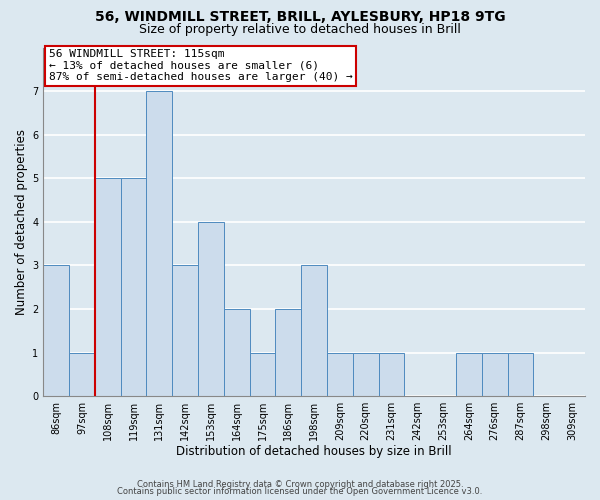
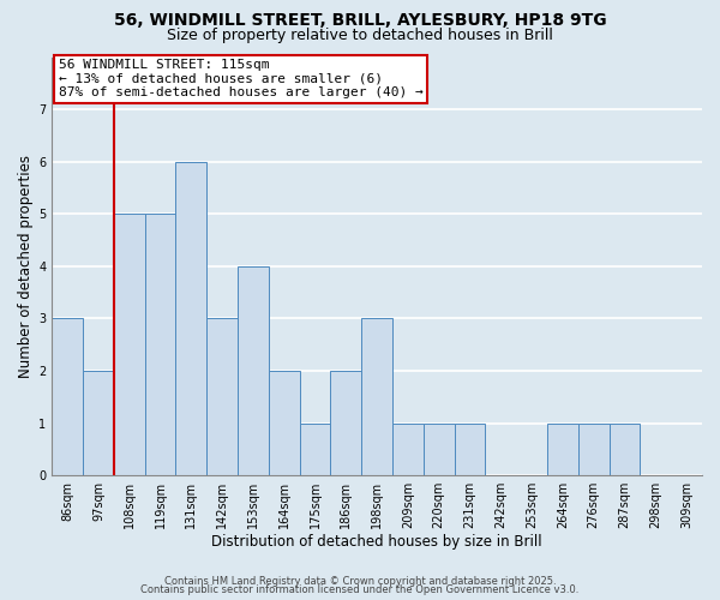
97sqm: 1 -> 2
131sqm: 7 -> 6
